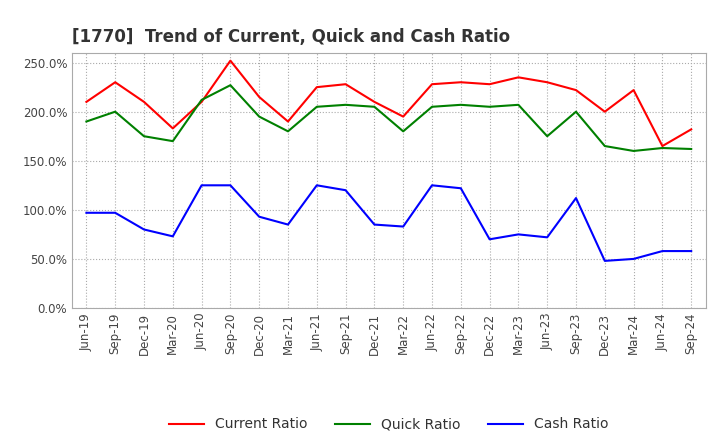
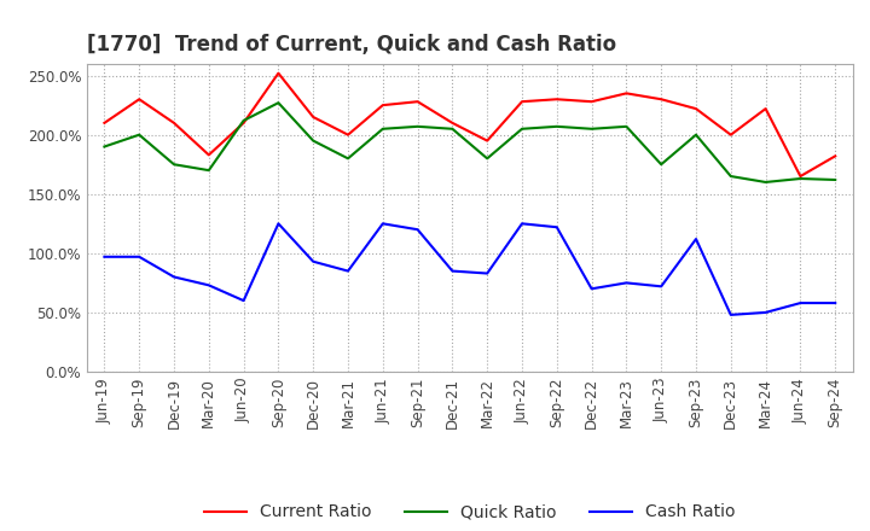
Cash Ratio/Jun-20: 125% -> 60%
Current Ratio/Mar-21: 190% -> 200%
